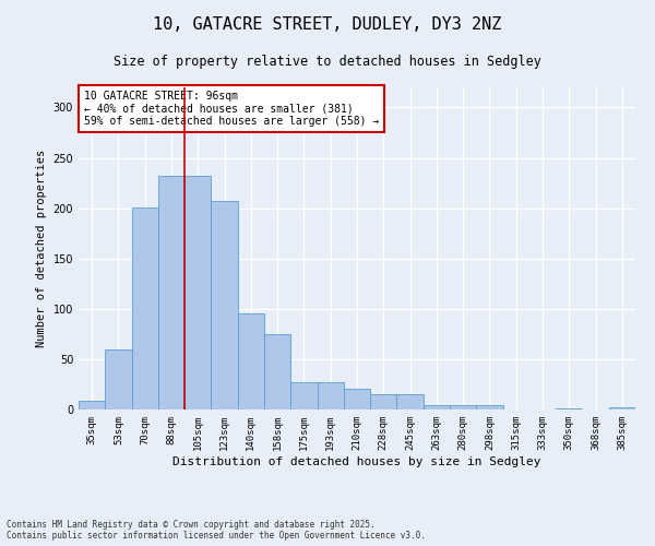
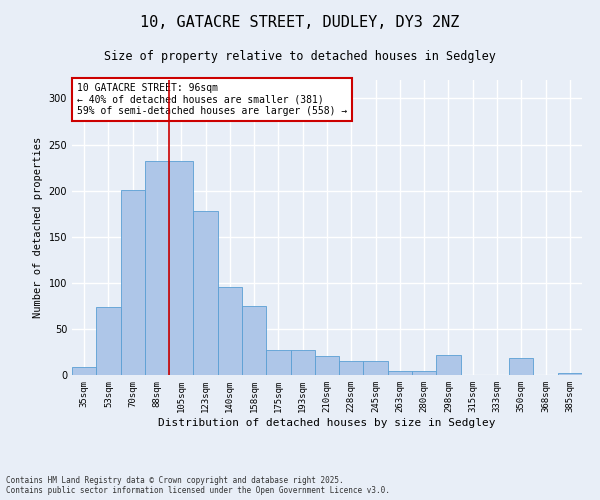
53sqm: 60 -> 74
123sqm: 207 -> 178
298sqm: 4 -> 22
350sqm: 1 -> 18
